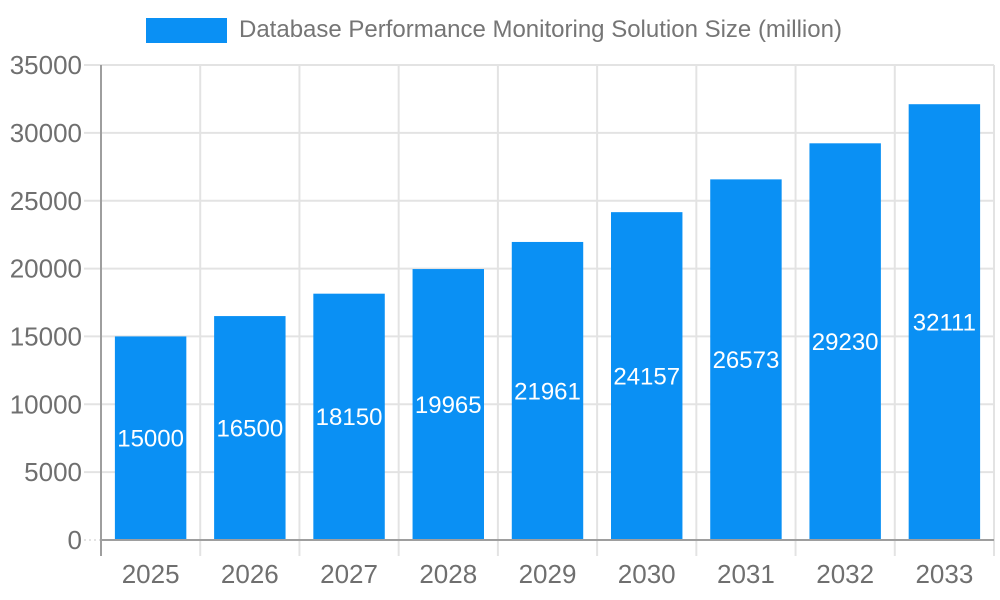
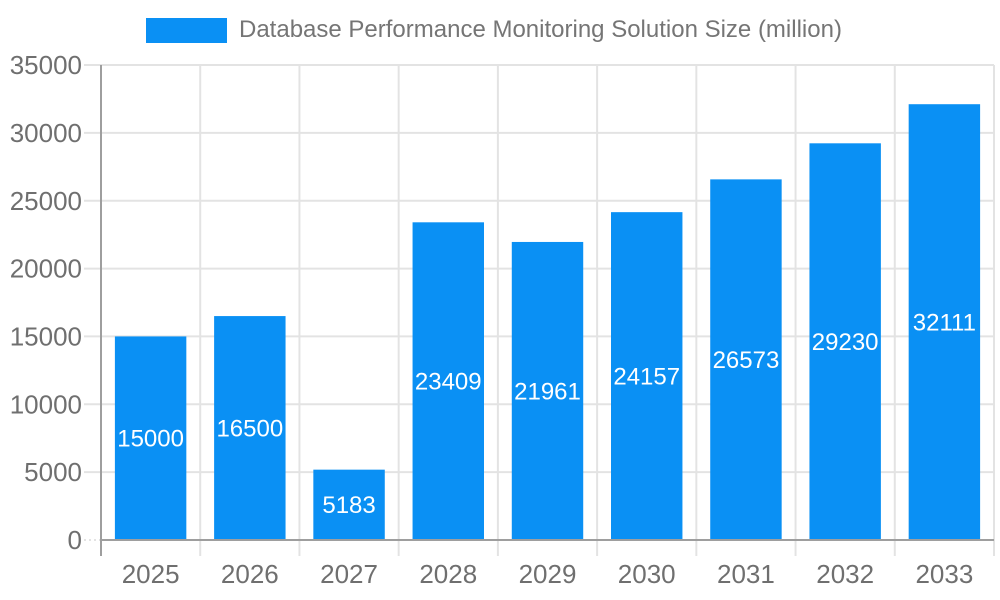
2027: 18150 -> 5183
2028: 19965 -> 23409
